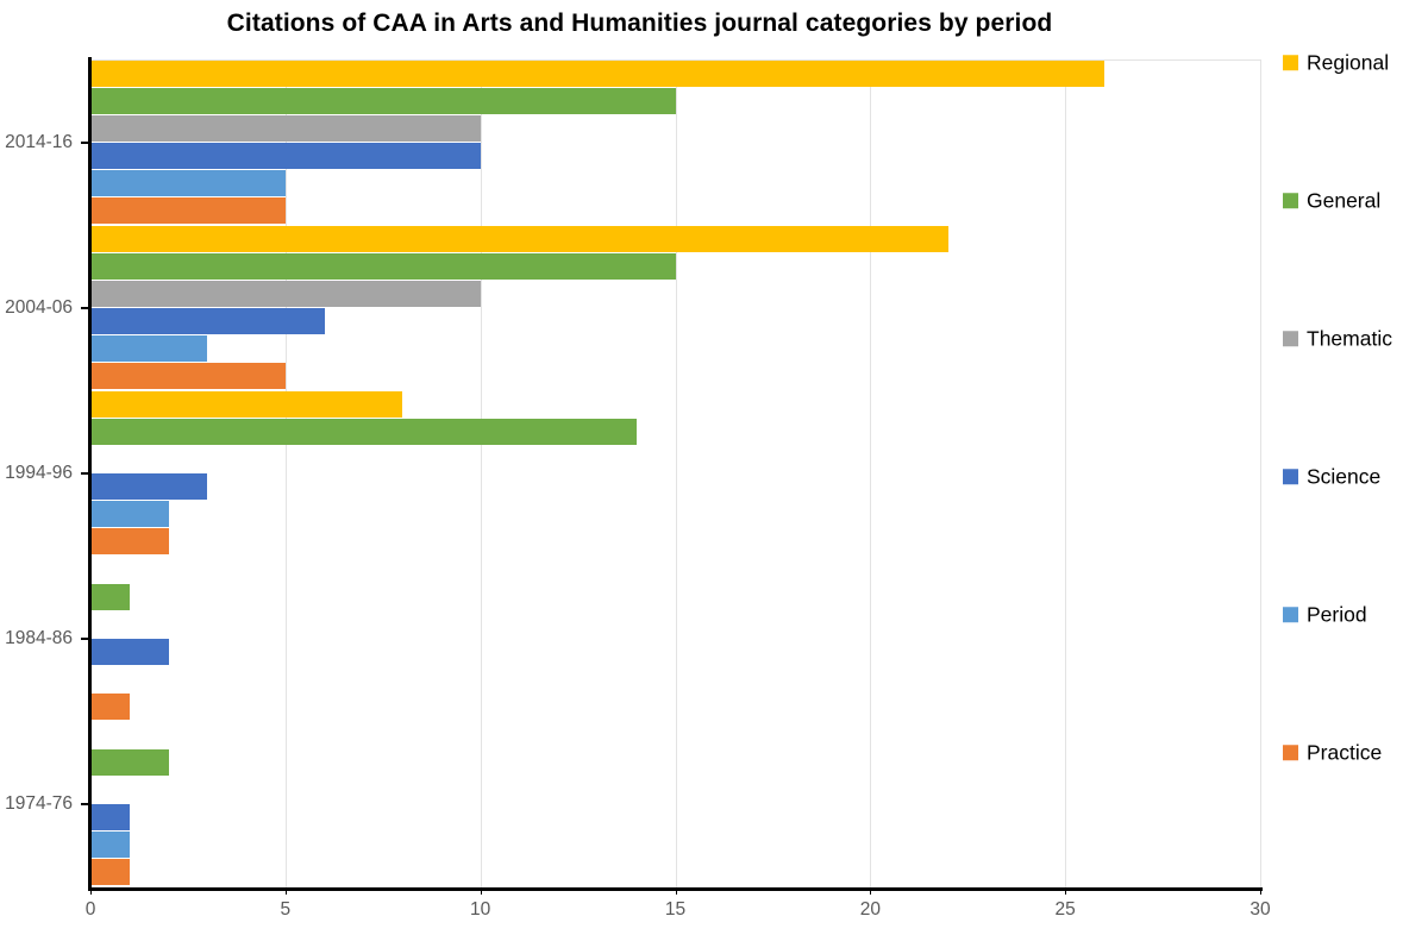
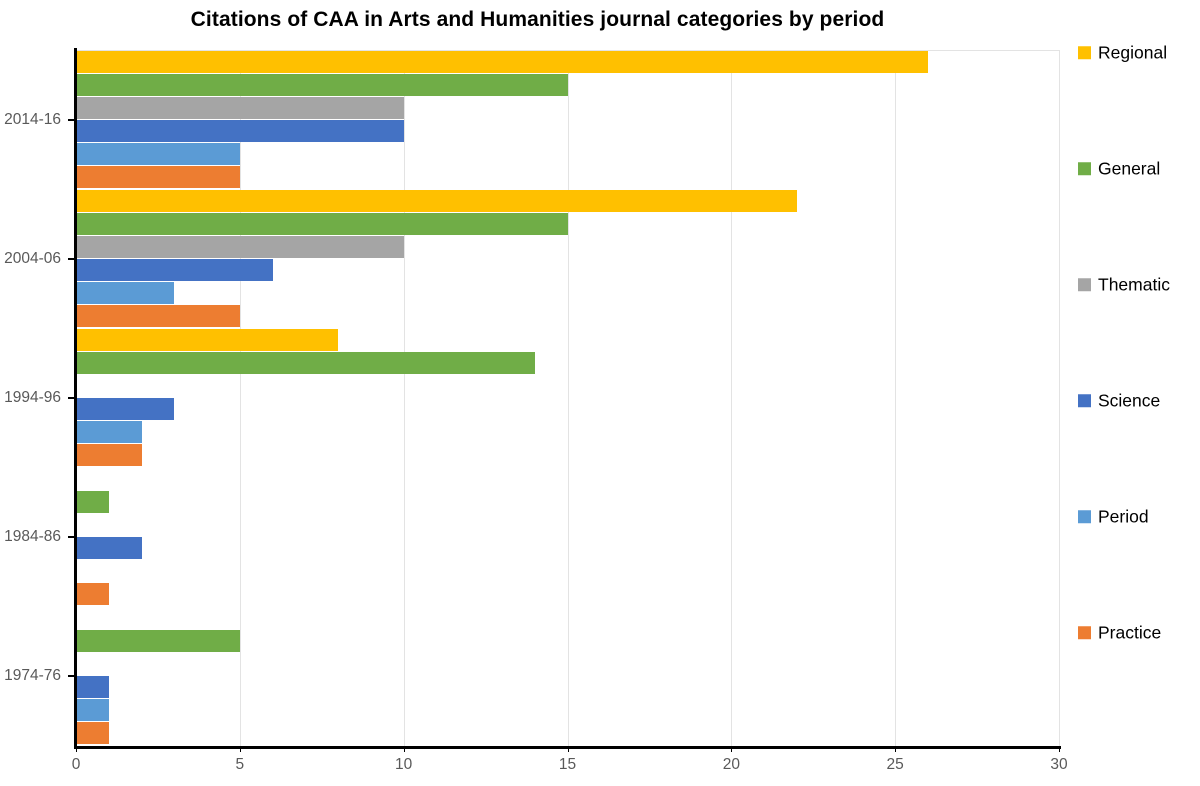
General/1974-76: 2 -> 5
